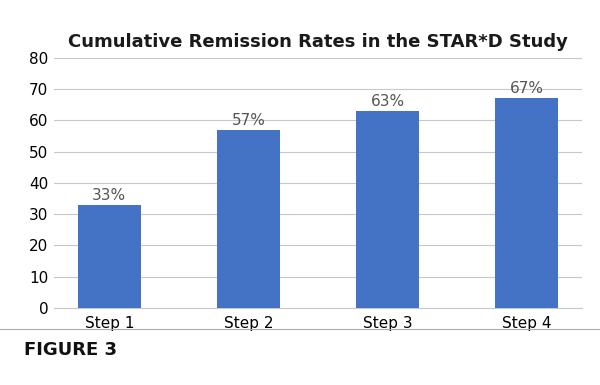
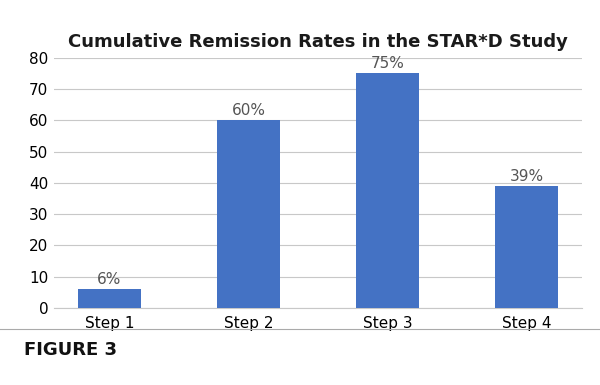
Step 1: 33% -> 6%
Step 2: 57% -> 60%
Step 3: 63% -> 75%
Step 4: 67% -> 39%
